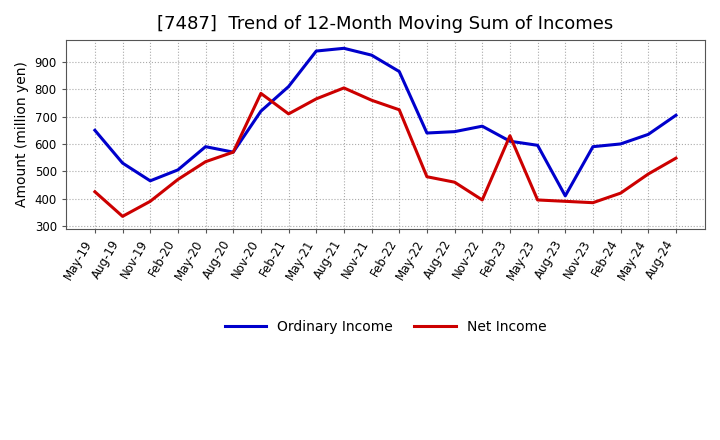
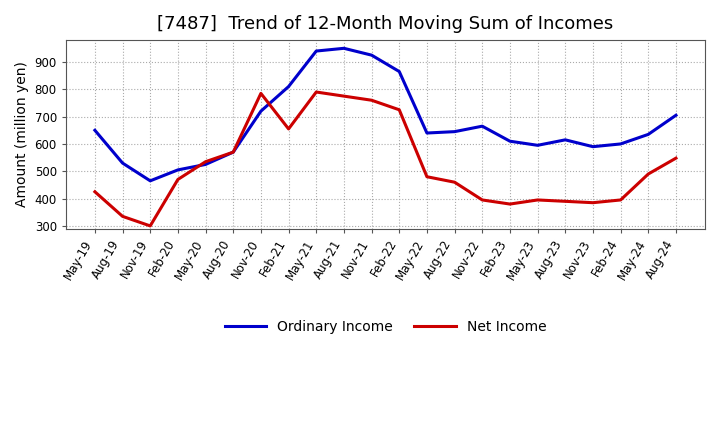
Net Income/Nov-19: 390 -> 300
Ordinary Income/May-20: 590 -> 525
Net Income/Feb-21: 710 -> 655
Net Income/May-21: 765 -> 790
Net Income/Aug-21: 805 -> 775
Net Income/Feb-23: 630 -> 380
Ordinary Income/Aug-23: 410 -> 615
Net Income/Feb-24: 420 -> 395
